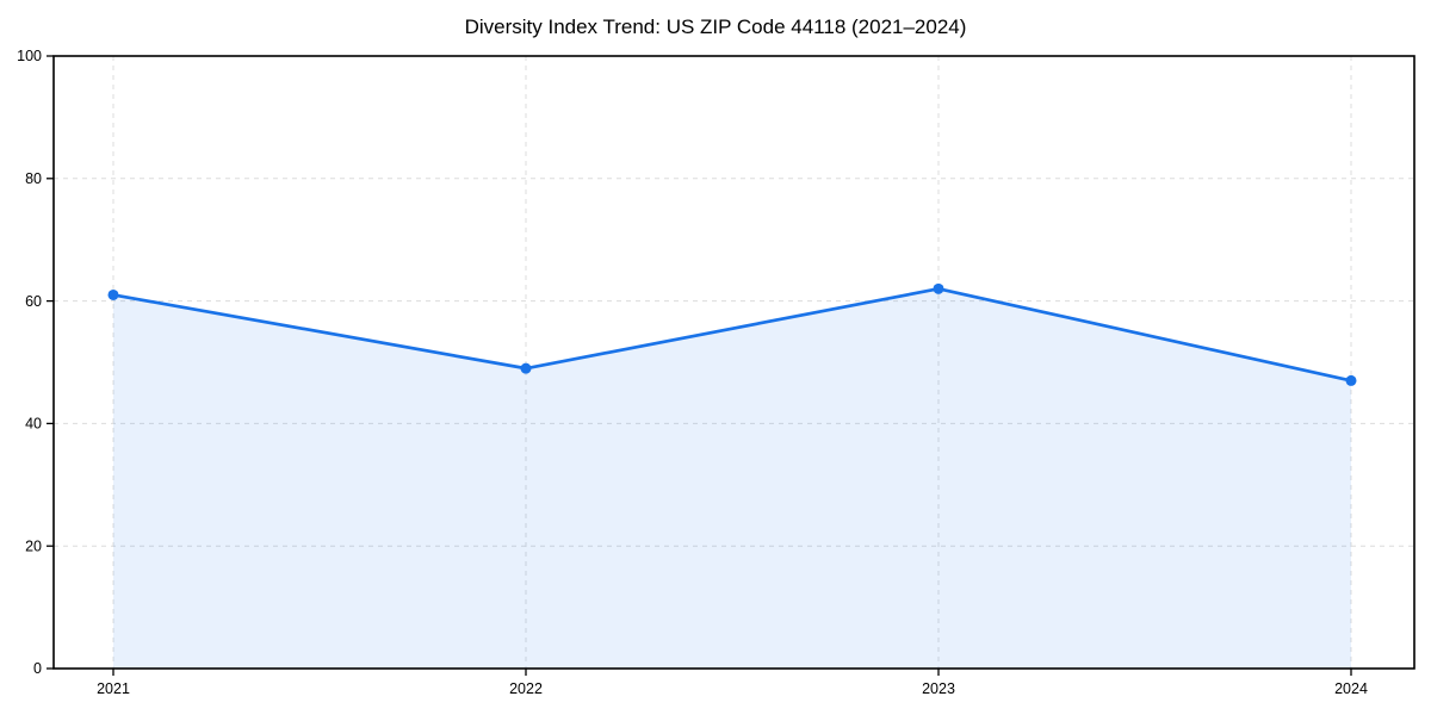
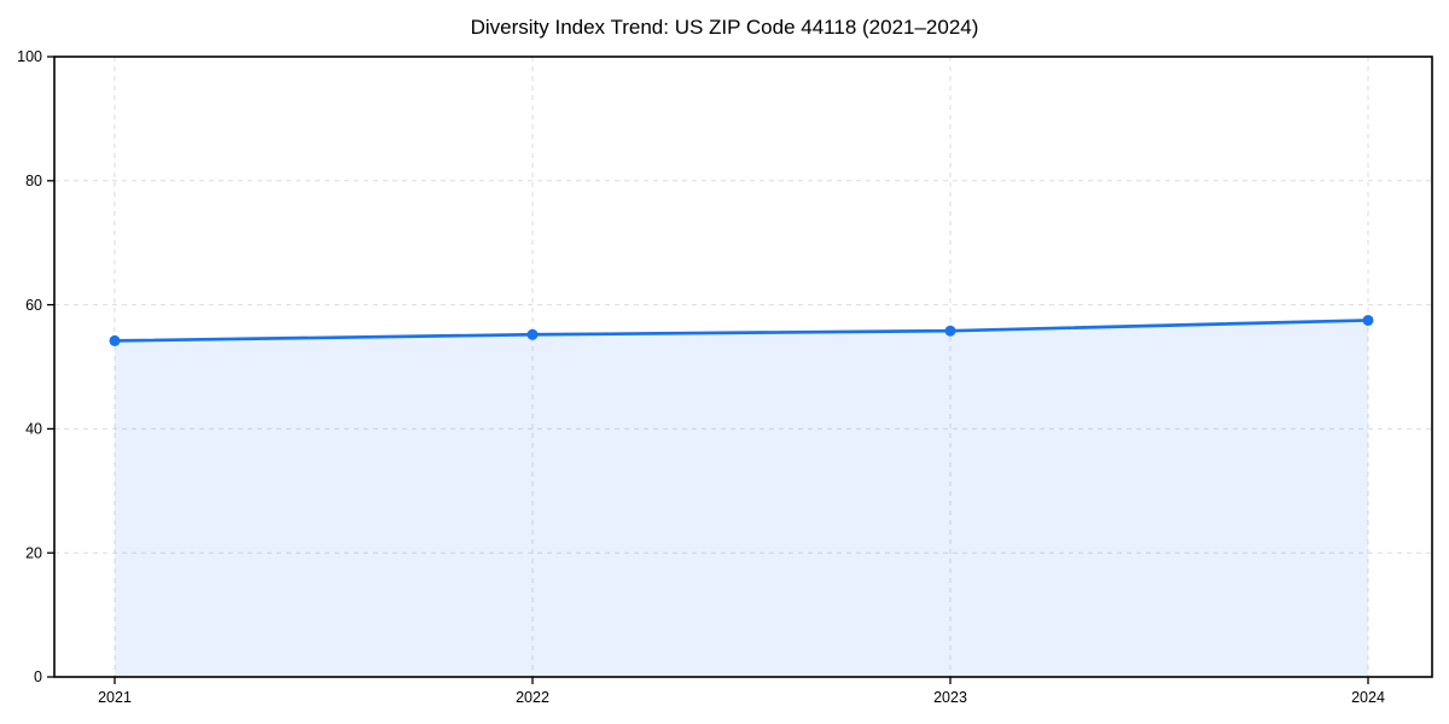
2021: 61 -> 54
2022: 49 -> 55
2023: 62 -> 56
2024: 47 -> 58
